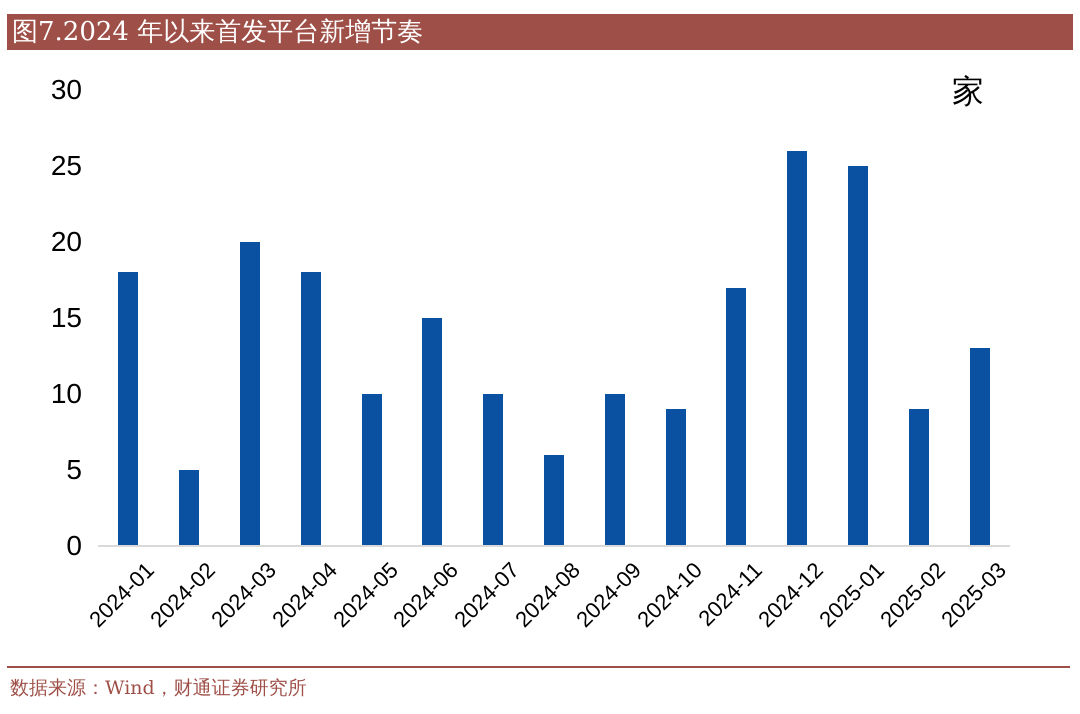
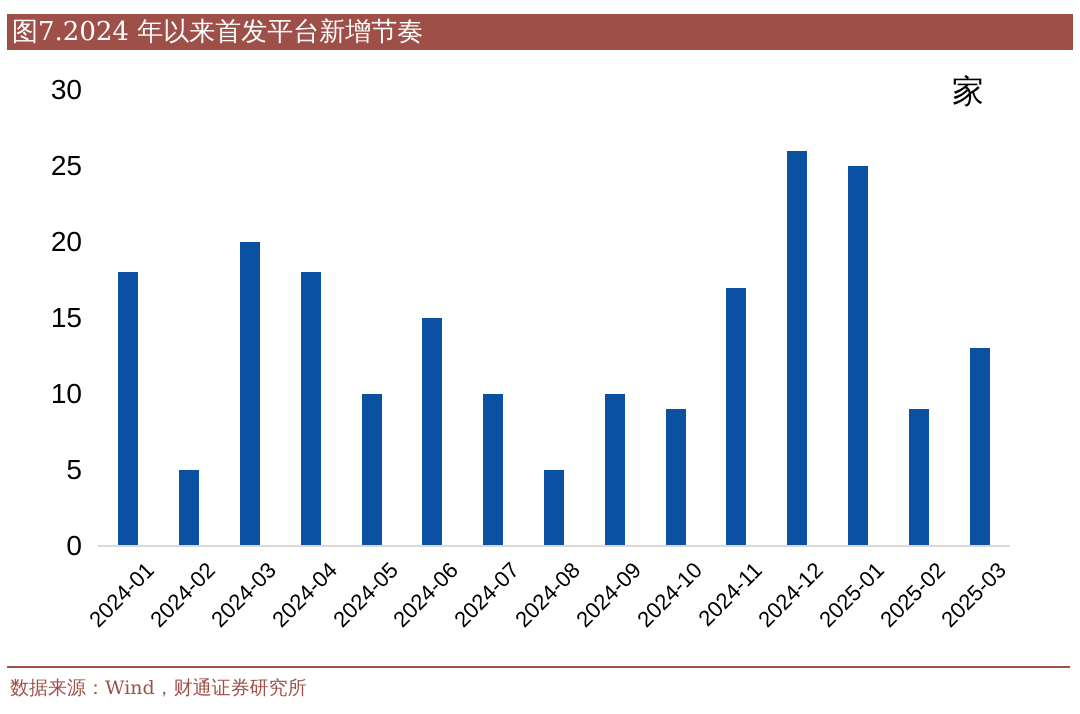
2024-08: 6 -> 5
